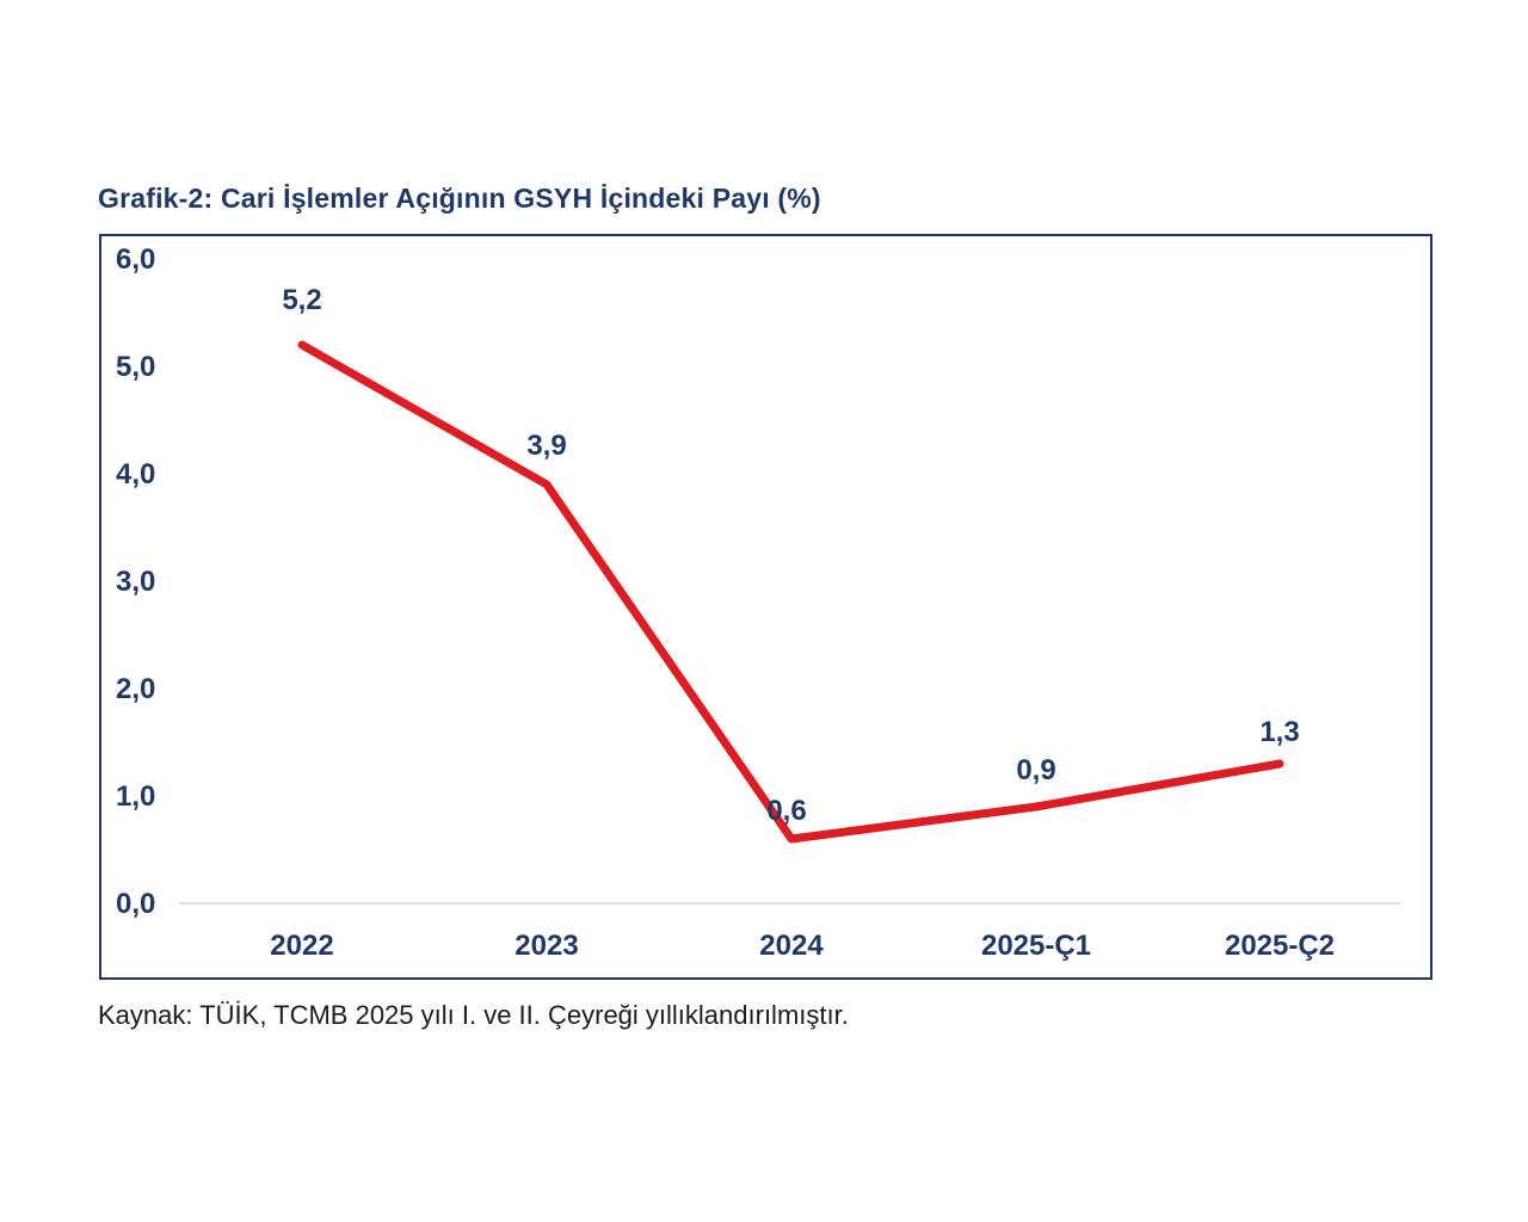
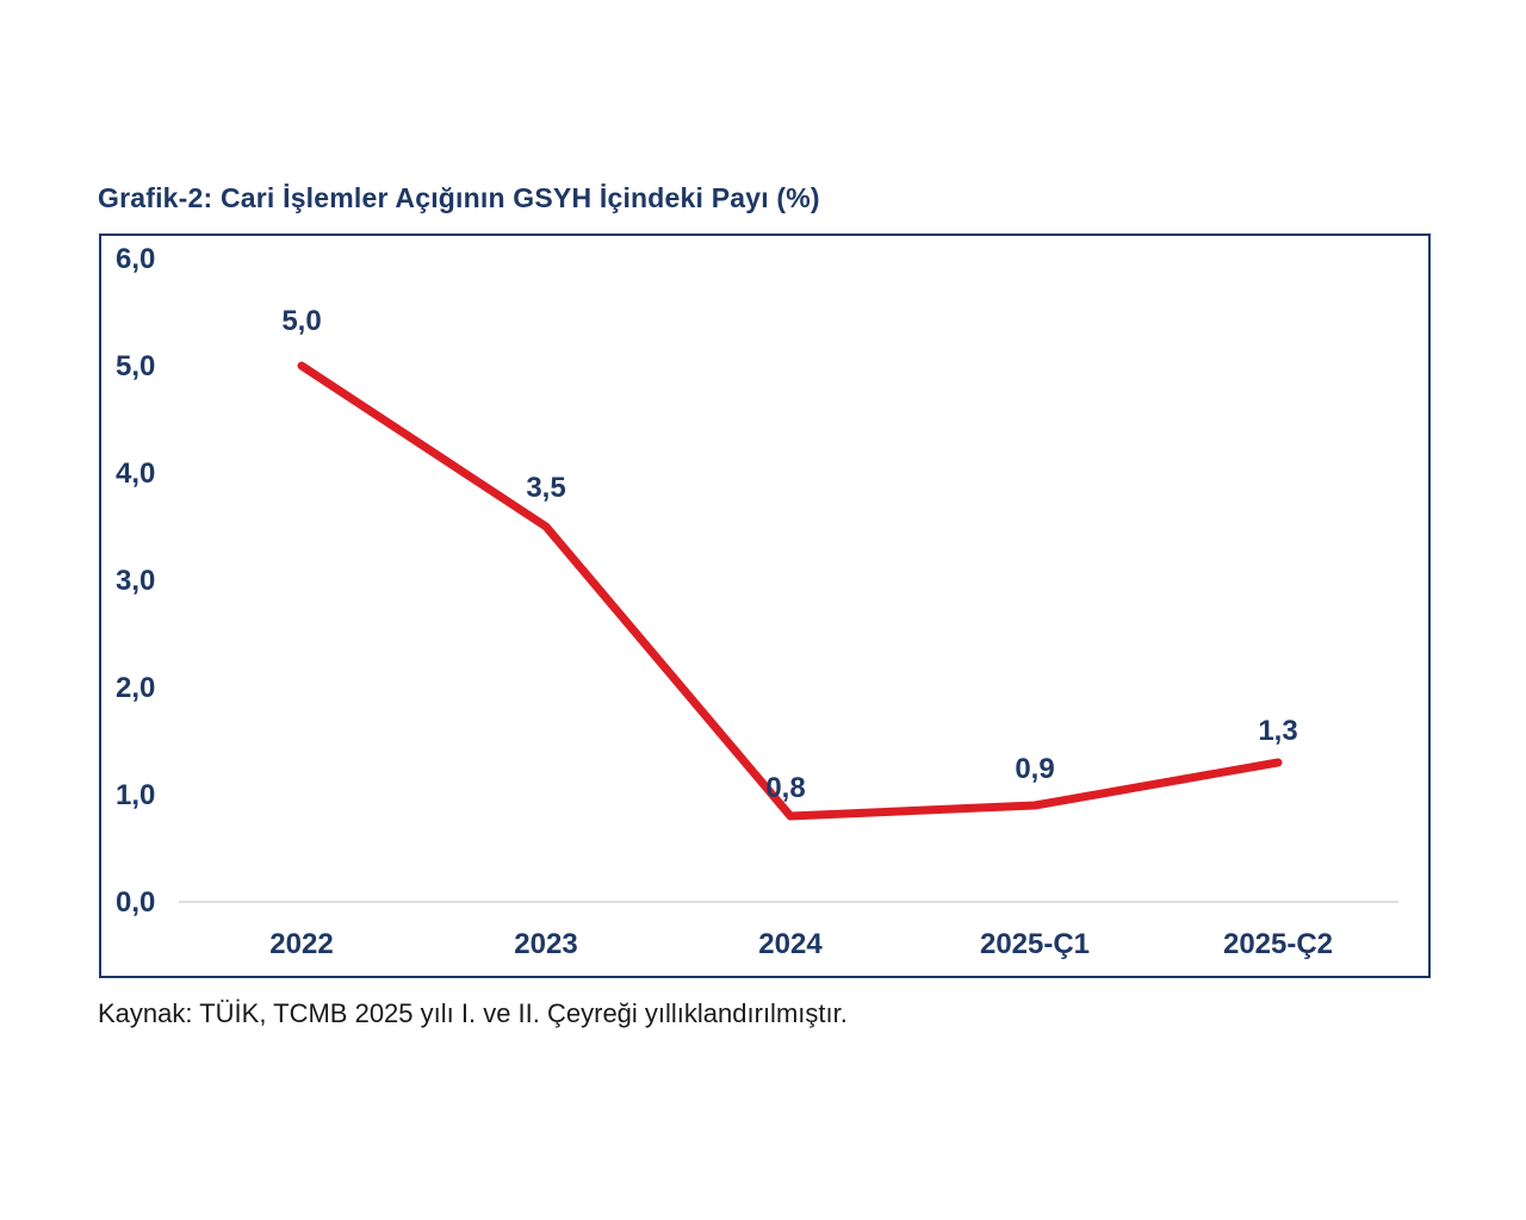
2022: 5,2 -> 5,0
2023: 3,9 -> 3,5
2024: 0,6 -> 0,8
